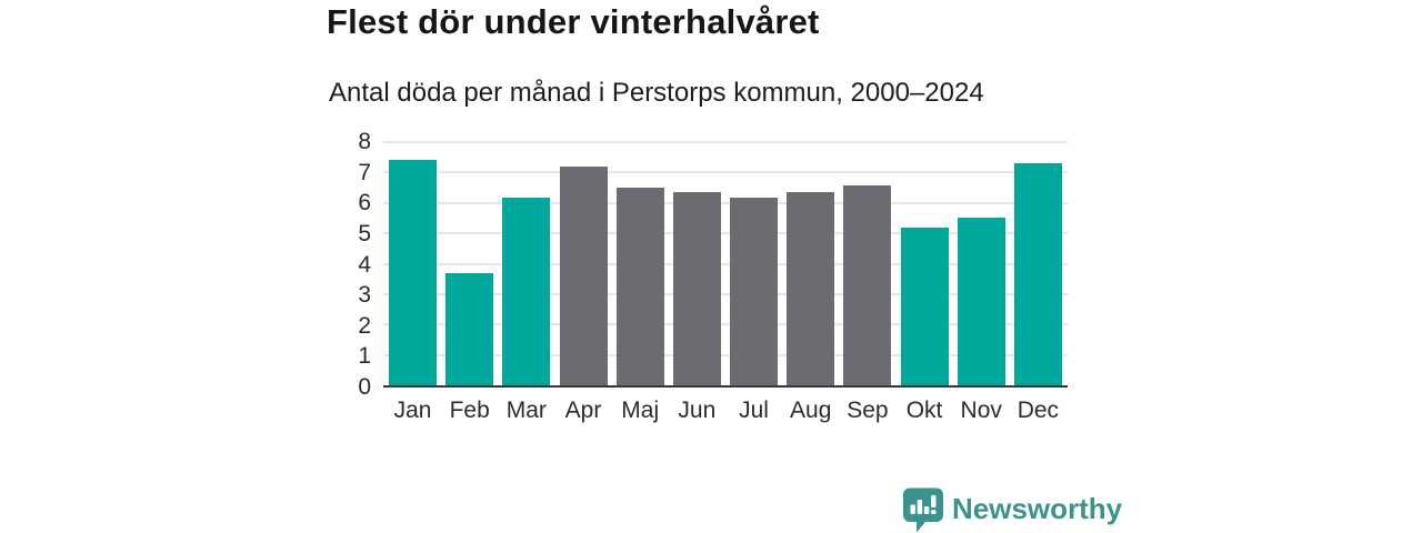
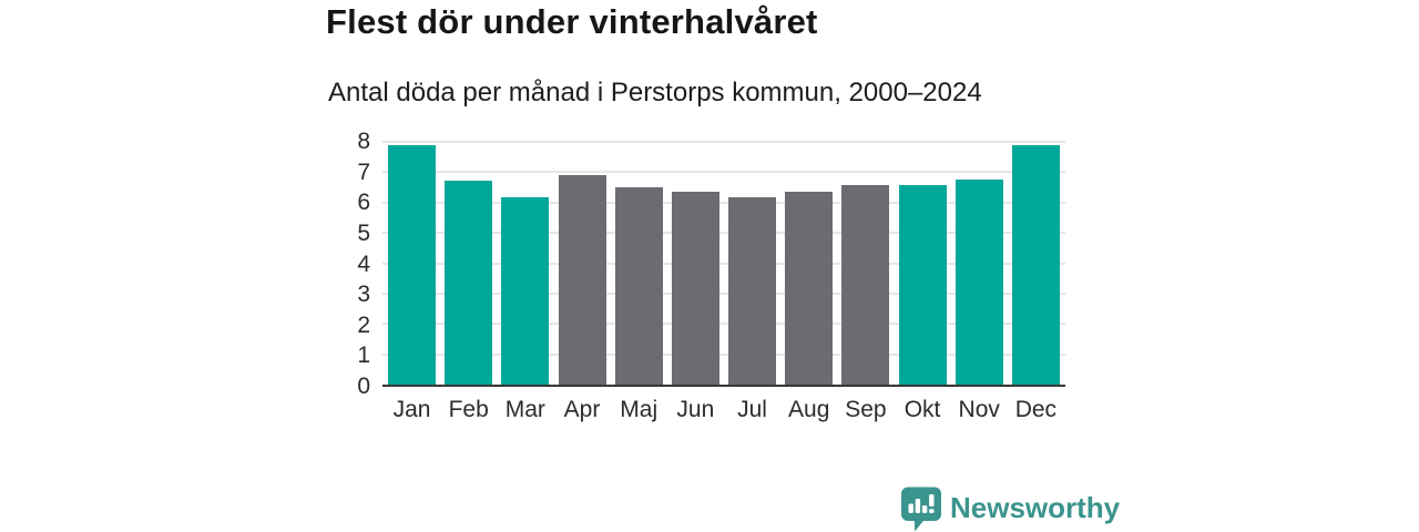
Jan: 7.4 -> 7.9
Feb: 3.7 -> 6.7
Apr: 7.2 -> 6.9
Okt: 5.2 -> 6.6
Nov: 5.5 -> 6.8
Dec: 7.3 -> 7.9
